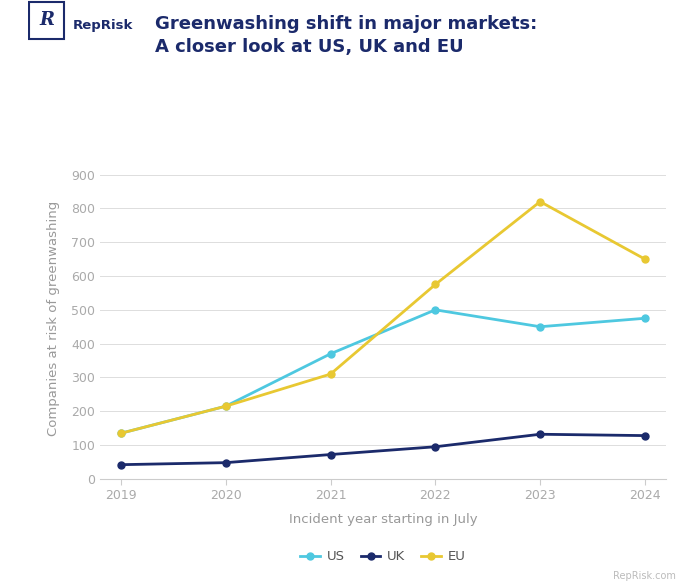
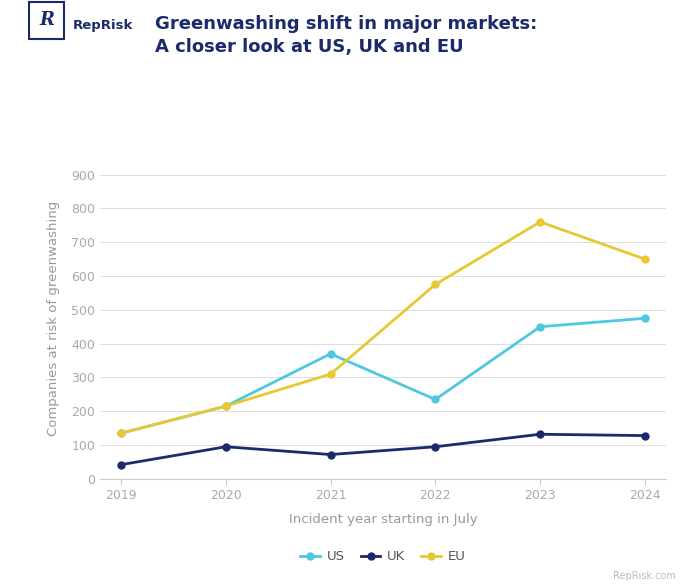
UK/2020: 48 -> 95
US/2022: 500 -> 235
EU/2023: 820 -> 760
